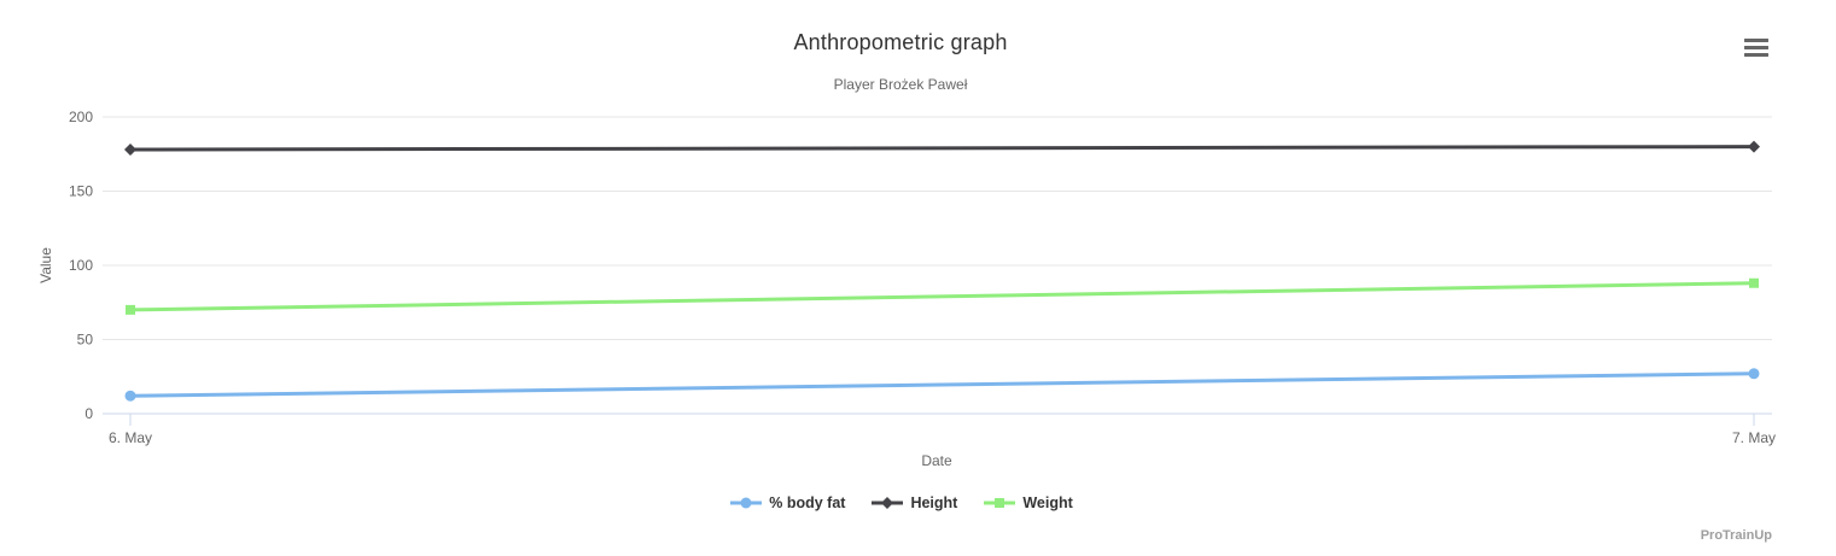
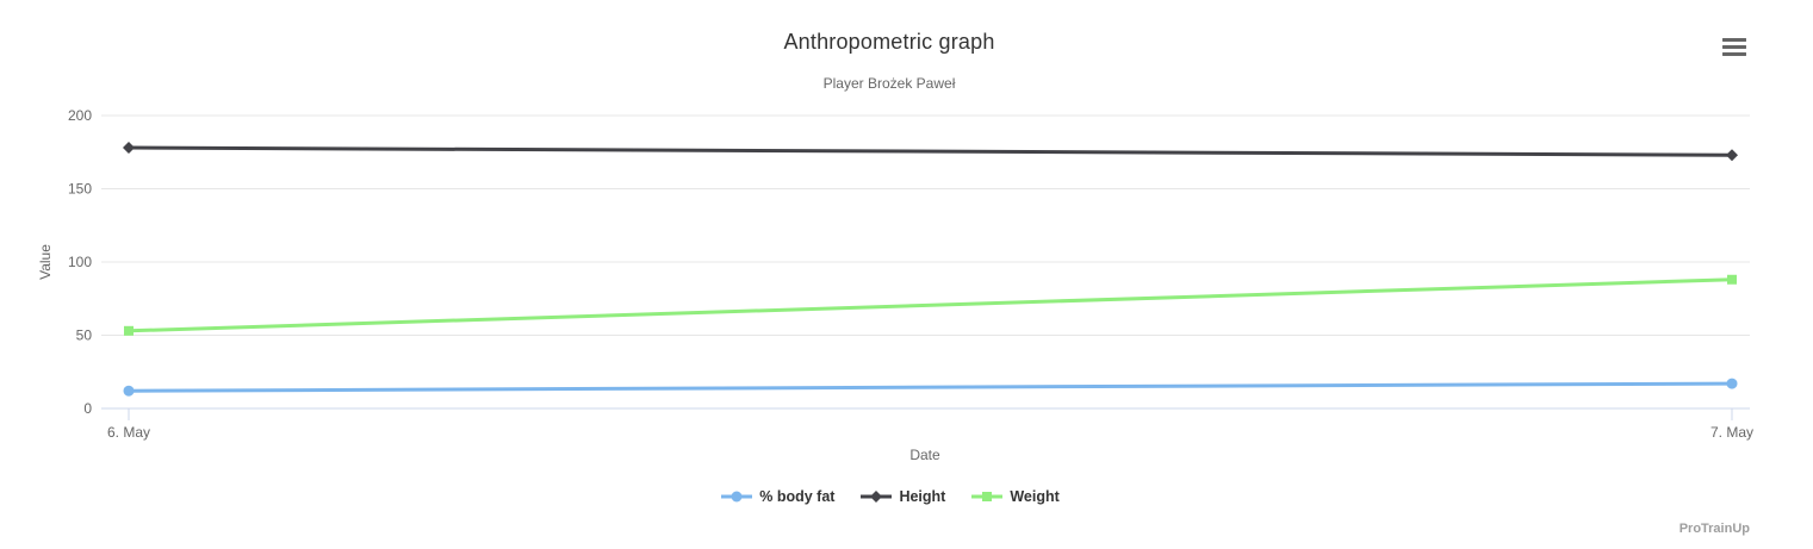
Weight/6. May: 70 -> 53
% body fat/7. May: 27 -> 17
Height/7. May: 180 -> 173
